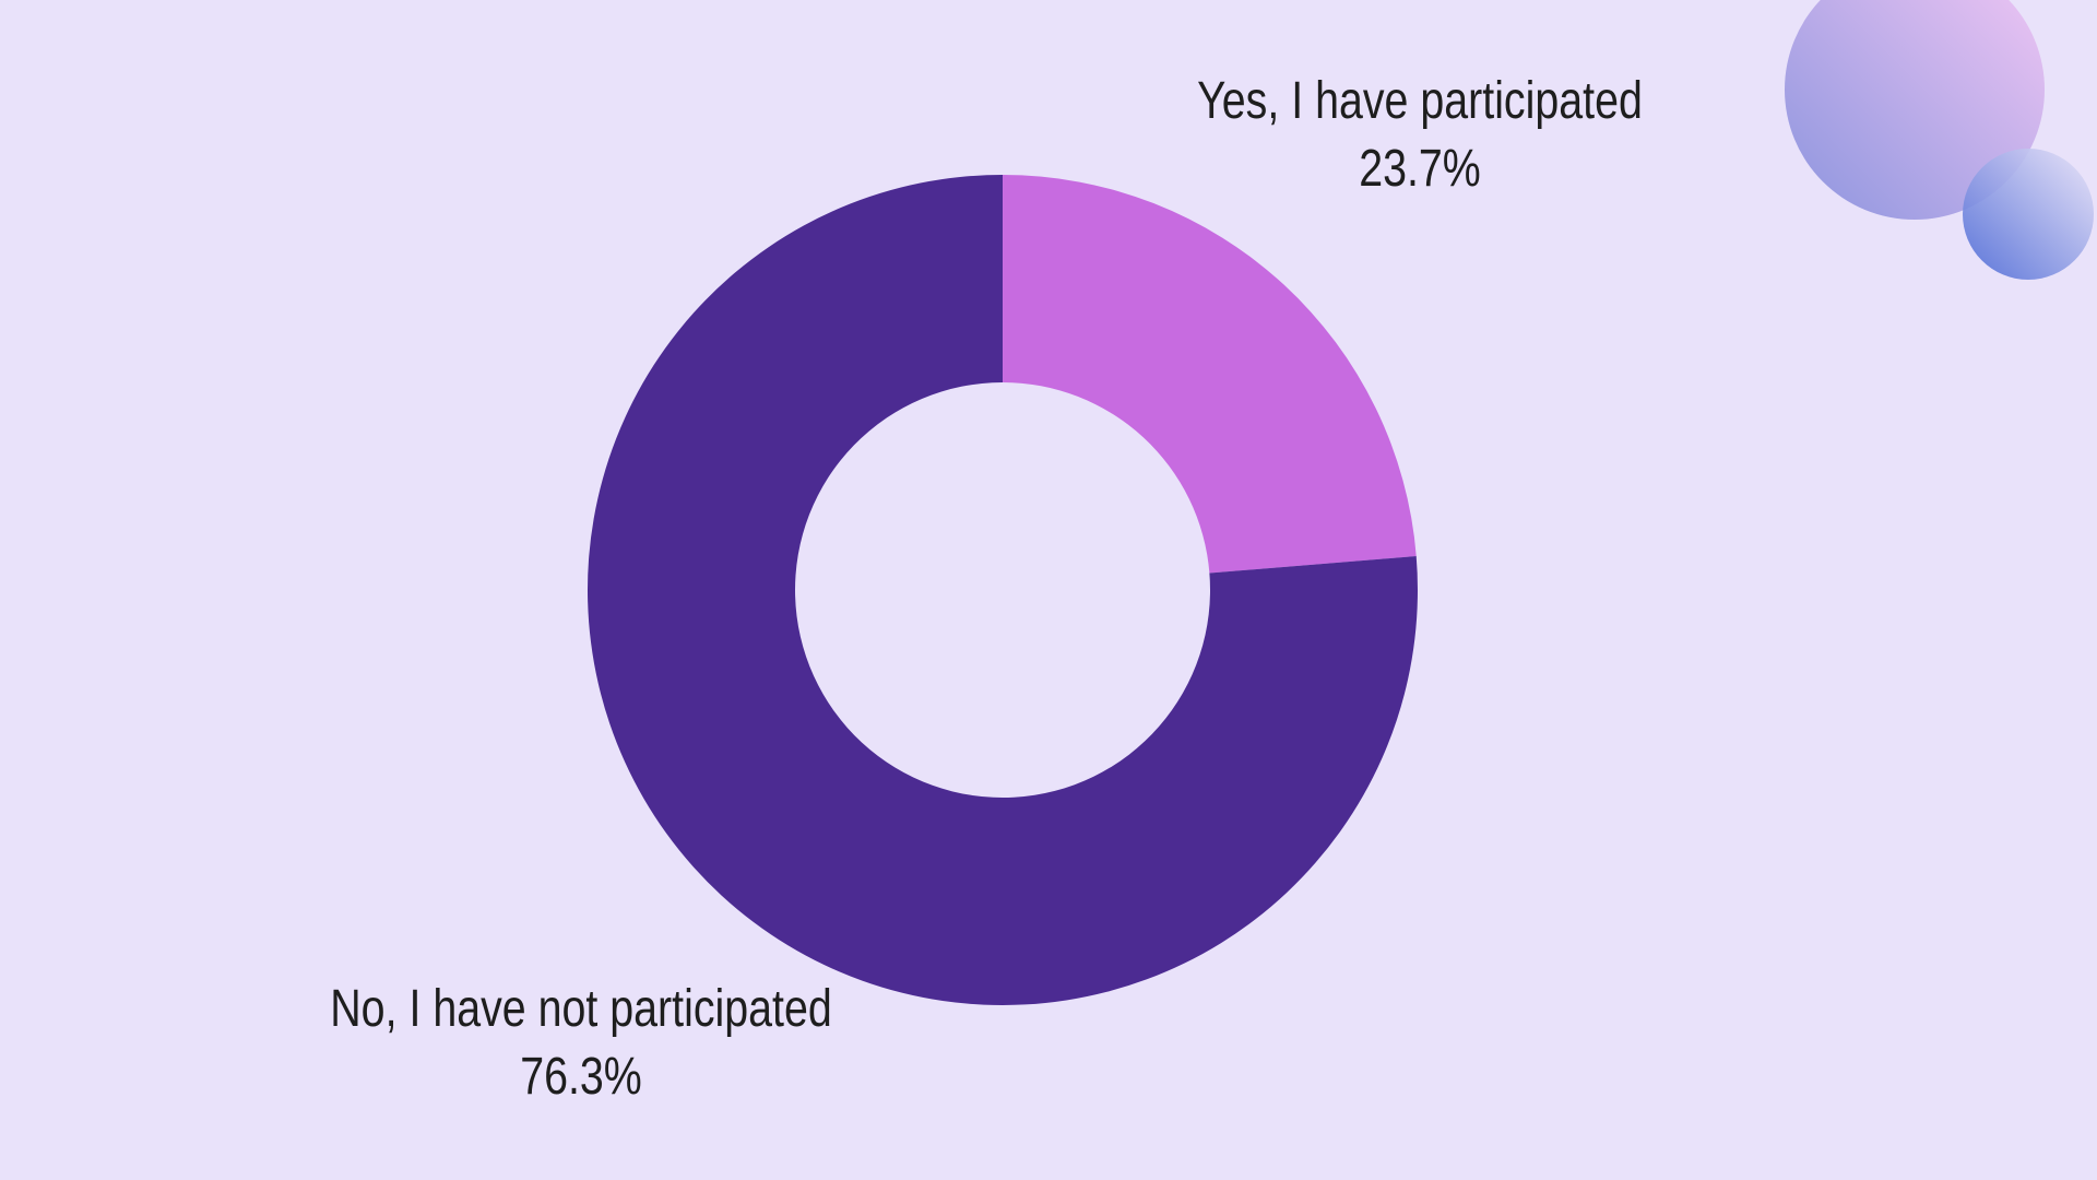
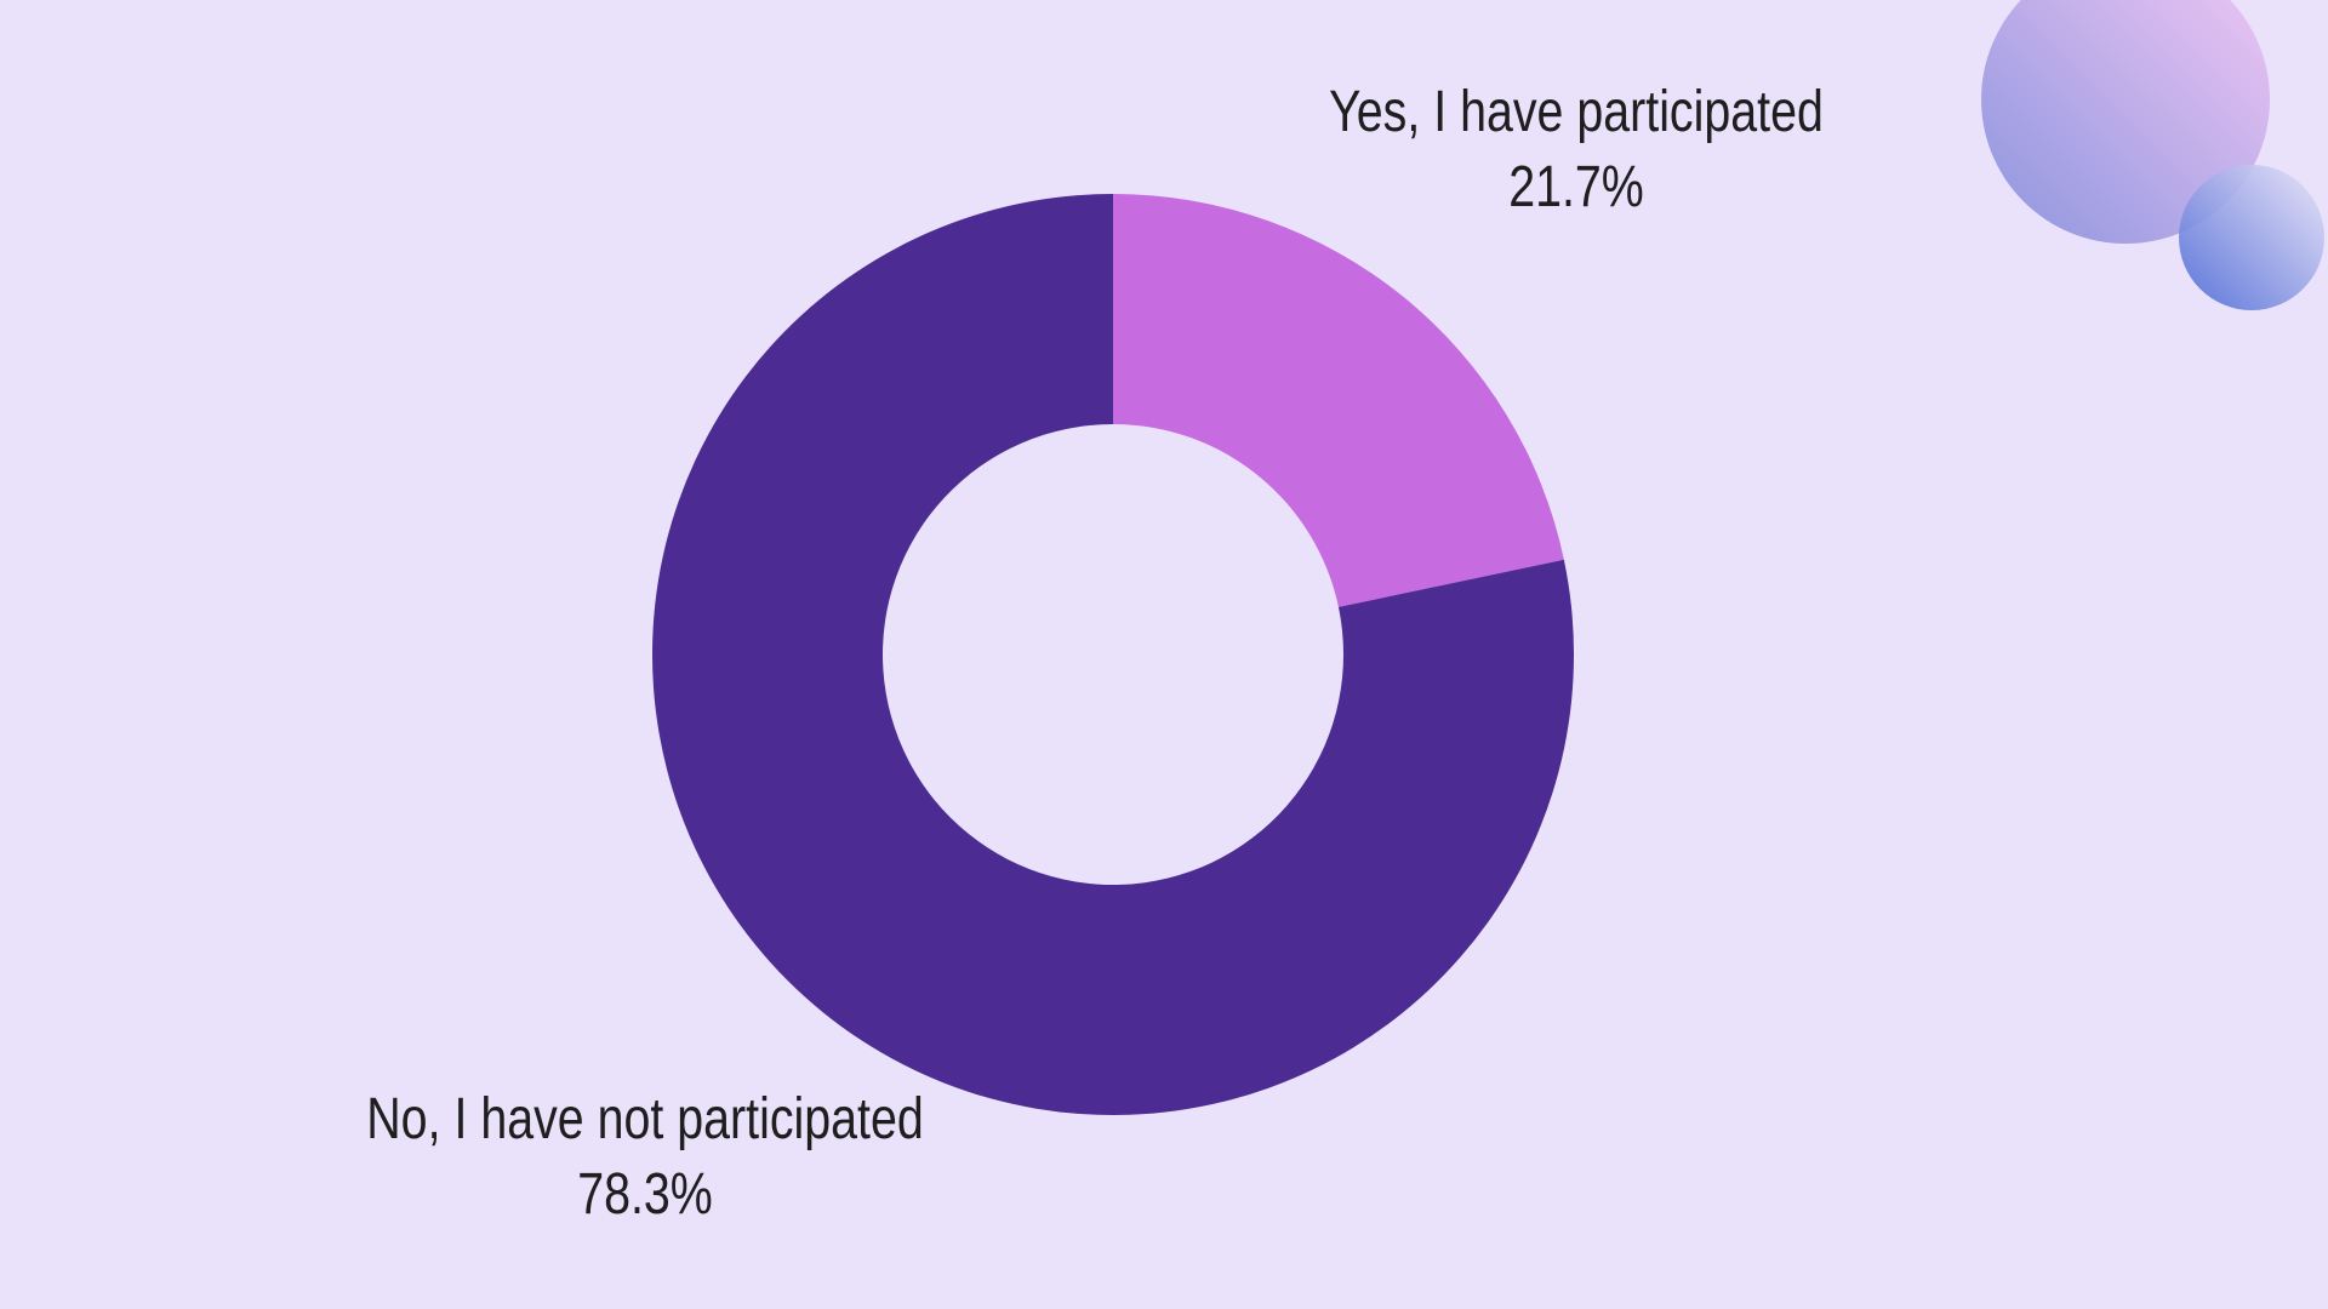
Yes, I have participated: 23.7% -> 21.7%
No, I have not participated: 76.3% -> 78.3%
